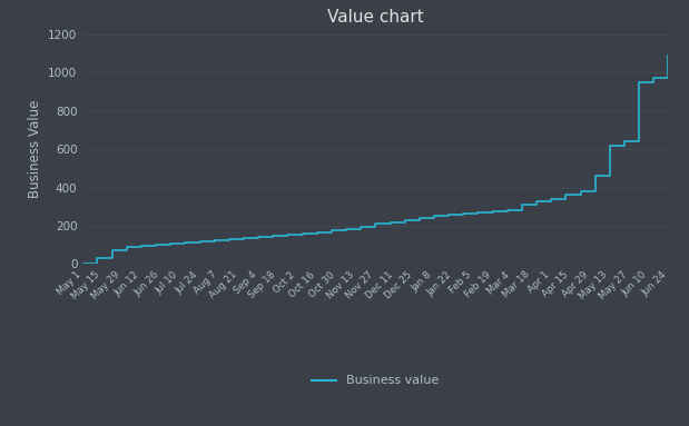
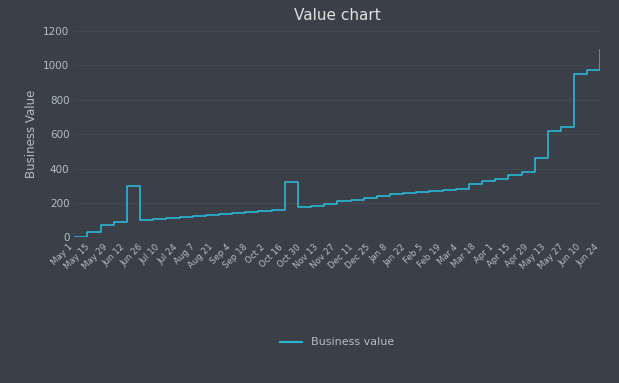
Jun 12: 100 -> 300
Oct 16: 160 -> 320
